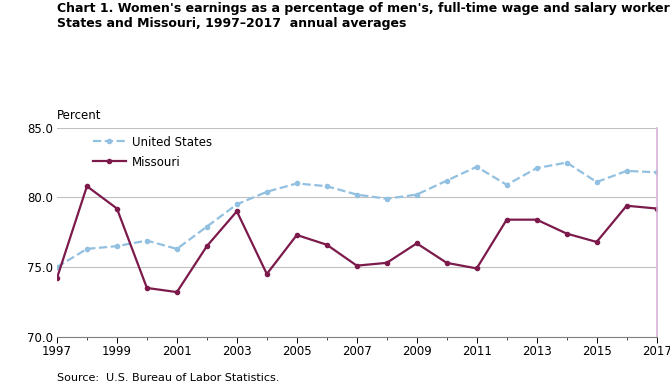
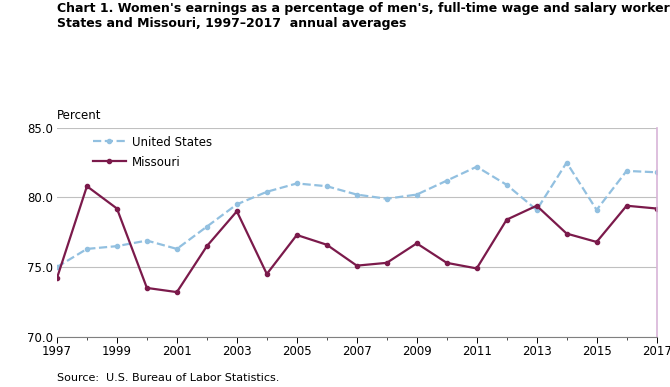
United States/2013: 82.1 -> 79.1
Missouri/2013: 78.4 -> 79.4
United States/2015: 81.1 -> 79.1
